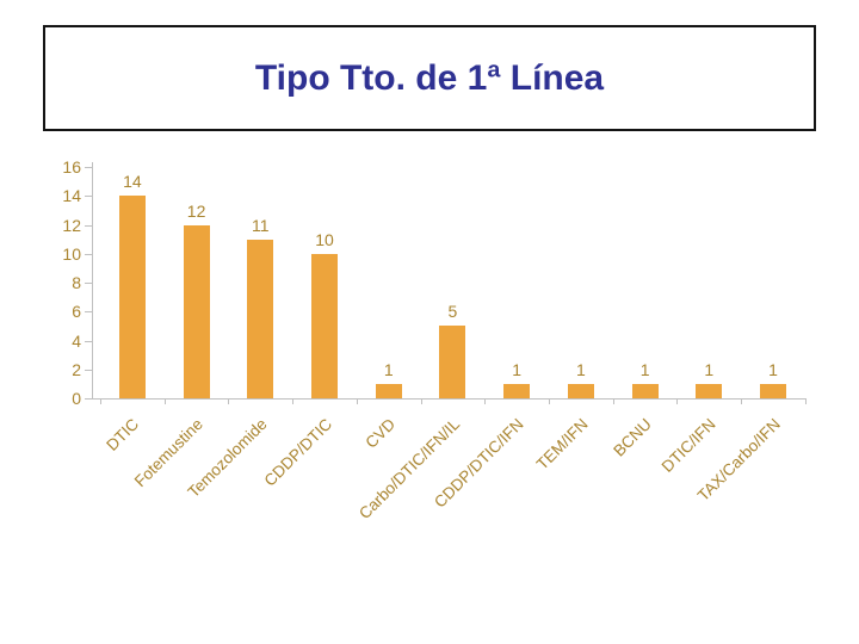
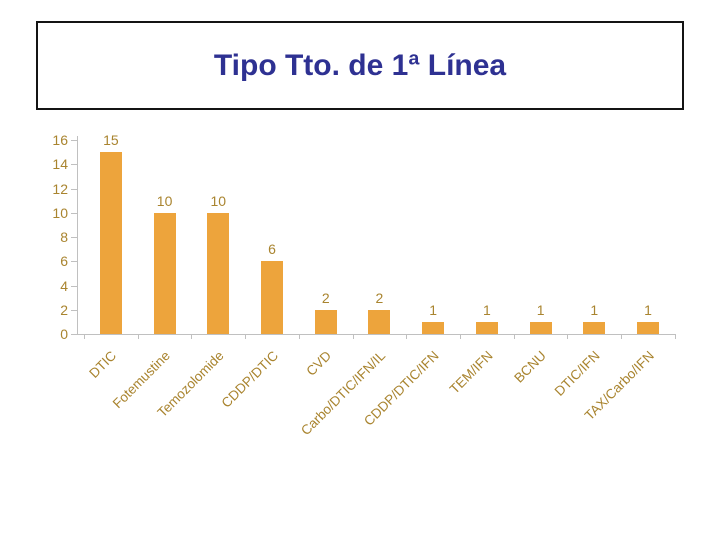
DTIC: 14 -> 15
Fotemustine: 12 -> 10
Temozolomide: 11 -> 10
CDDP/DTIC: 10 -> 6
CVD: 1 -> 2
Carbo/DTIC/IFN/IL: 5 -> 2
